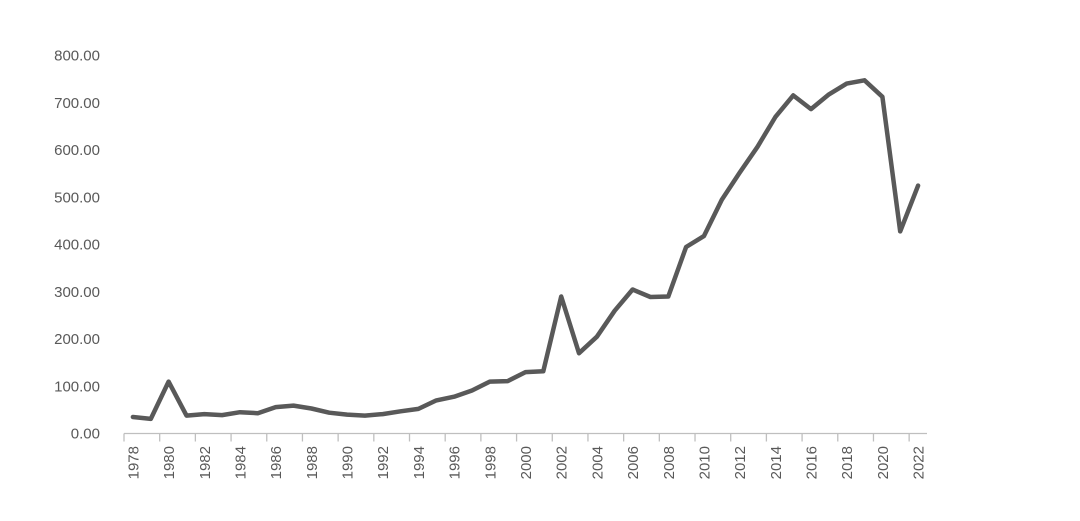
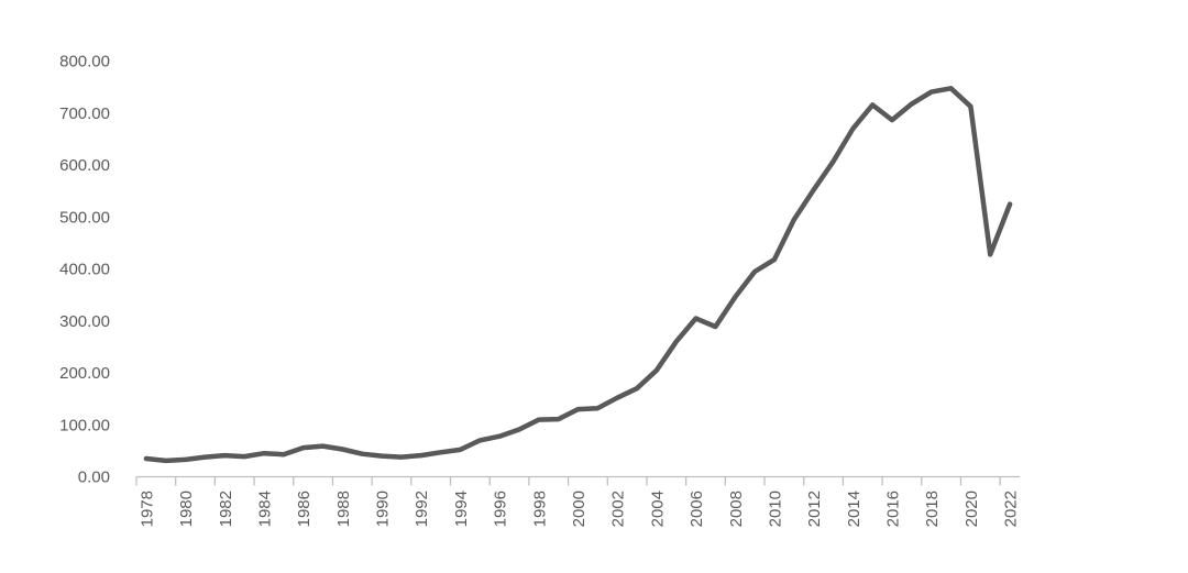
1980: 110 -> 30
2002: 290 -> 150
2008: 290 -> 350
